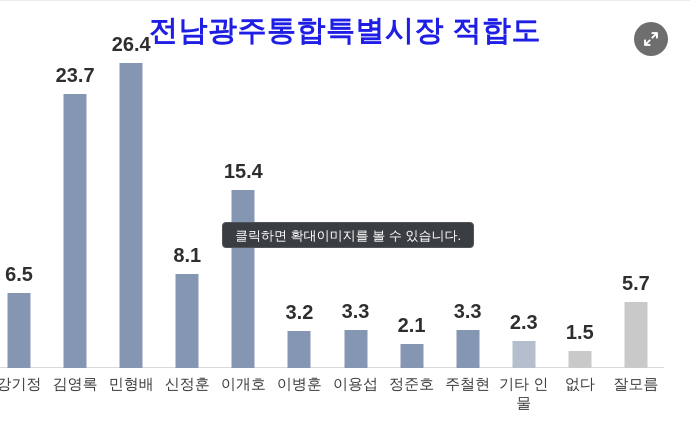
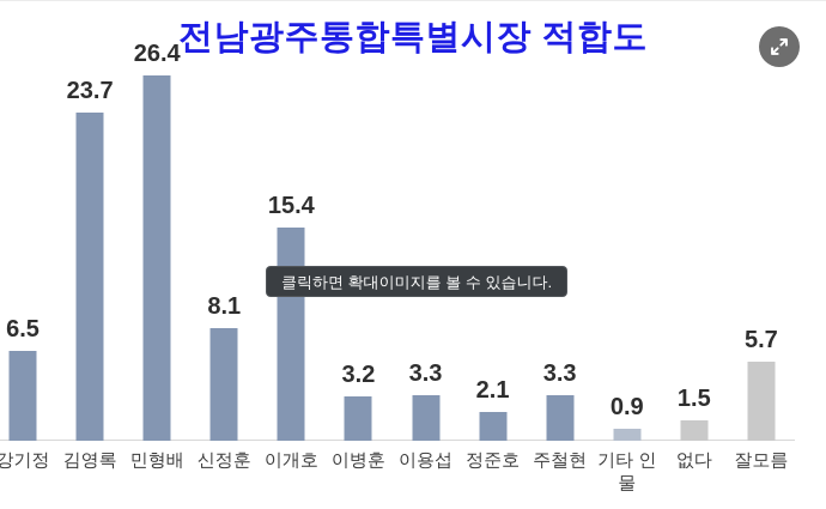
기타 인물: 2.3 -> 0.9
